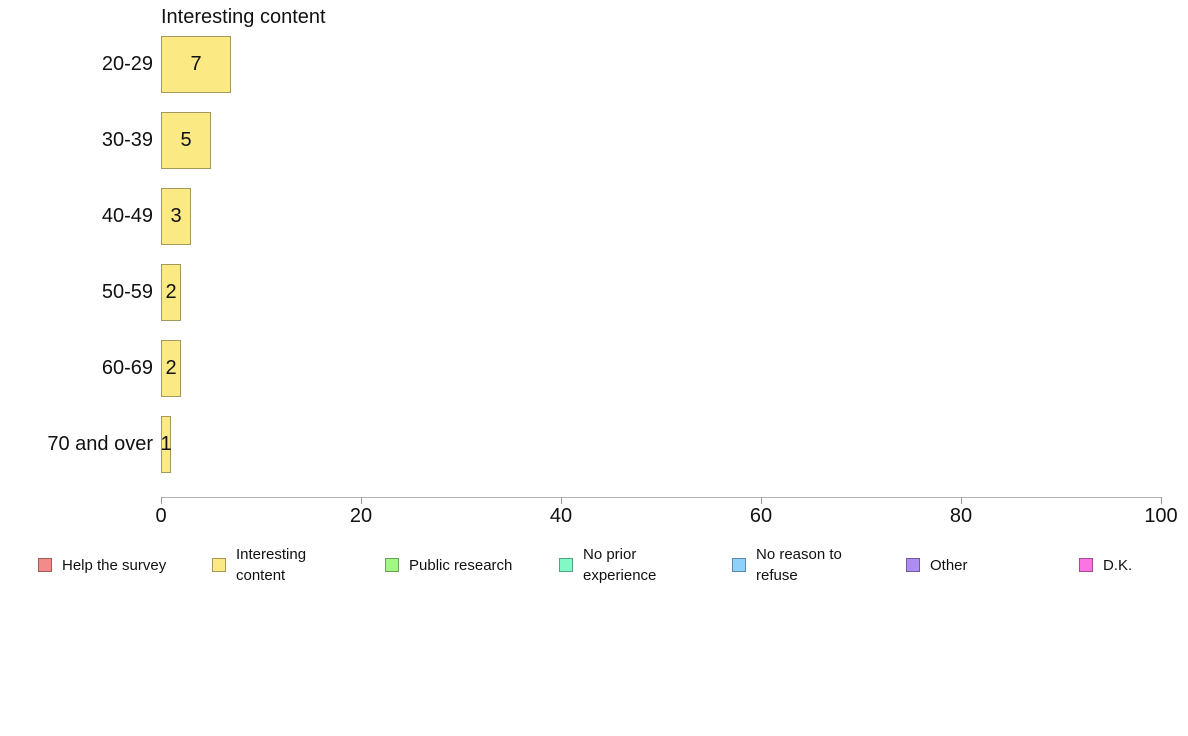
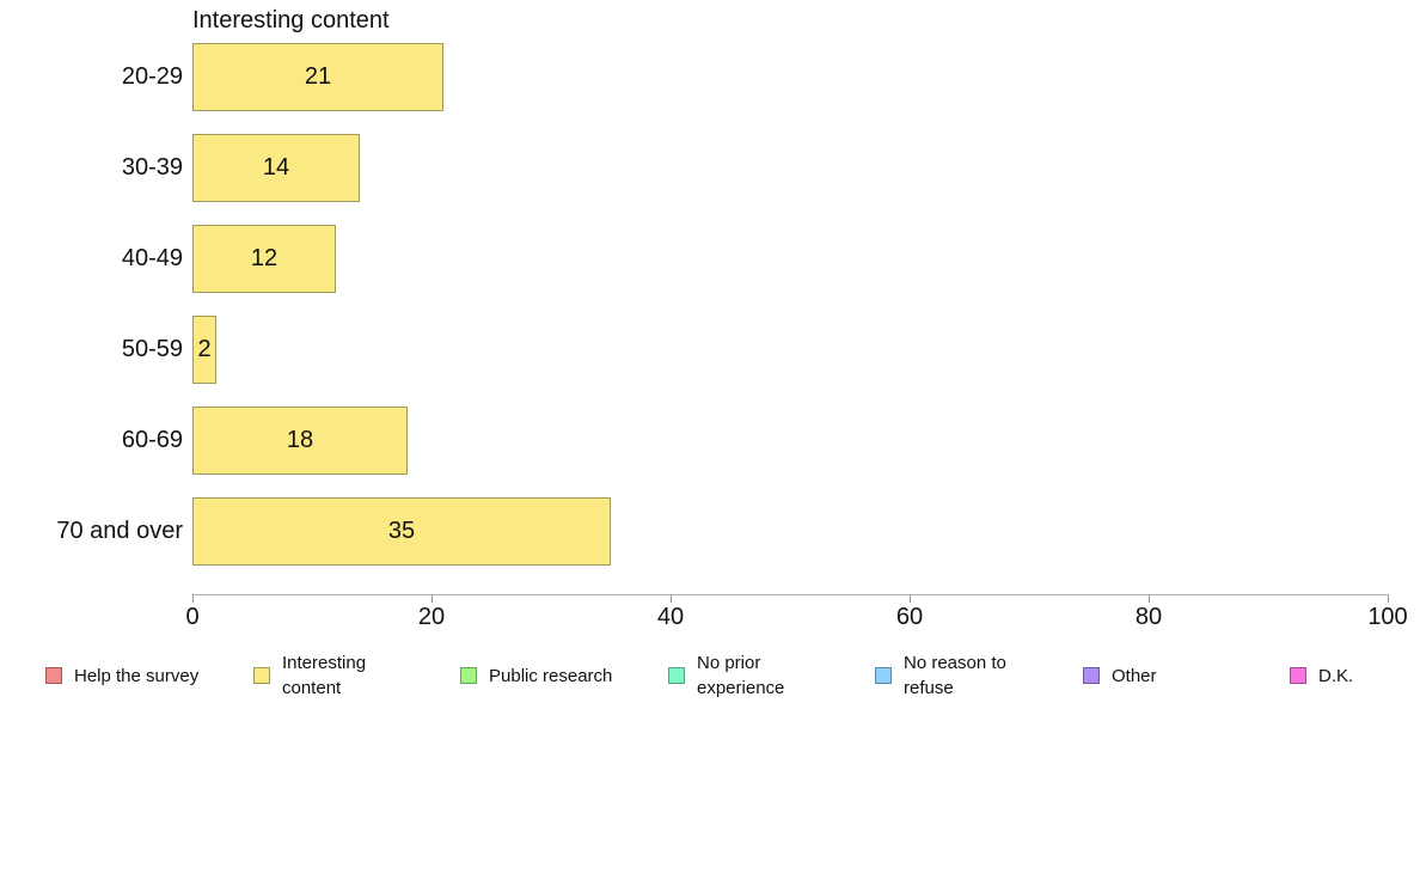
20-29: 7 -> 21
30-39: 5 -> 14
40-49: 3 -> 12
60-69: 2 -> 18
70 and over: 1 -> 35
